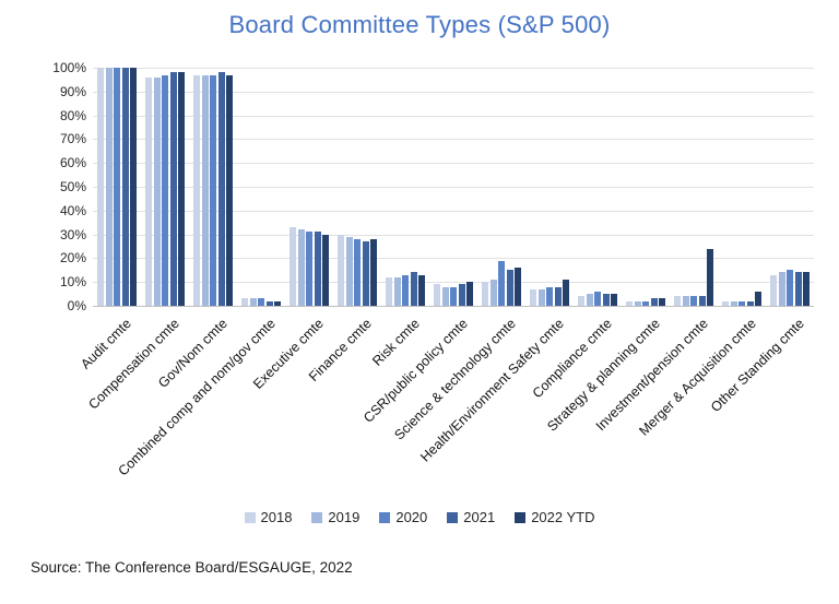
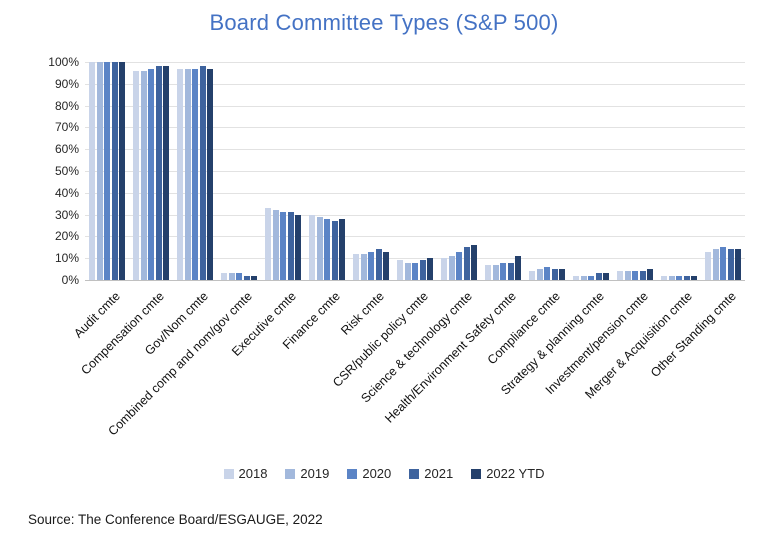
2020/Science & technology cmte: 19% -> 13%
2022 YTD/Investment/pension cmte: 24% -> 5%
2022 YTD/Merger & Acquisition cmte: 6% -> 2%
